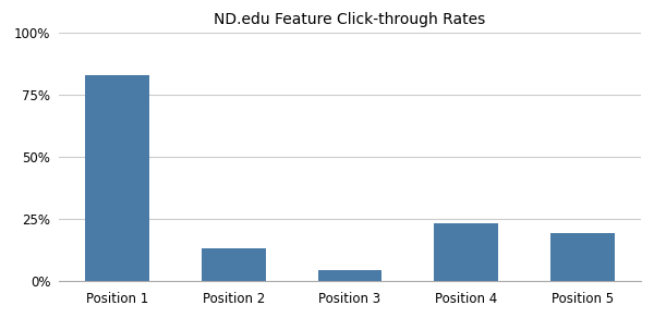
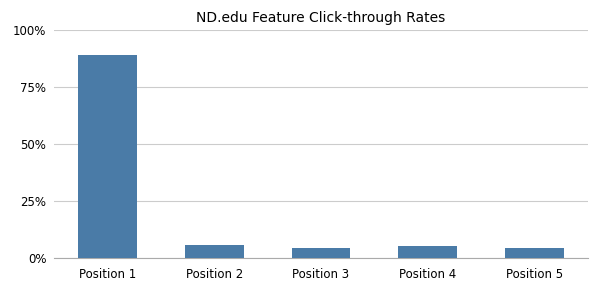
Position 1: 83.0% -> 89.0%
Position 2: 13.0% -> 5.5%
Position 4: 23.0% -> 5.0%
Position 5: 19.0% -> 4.0%
